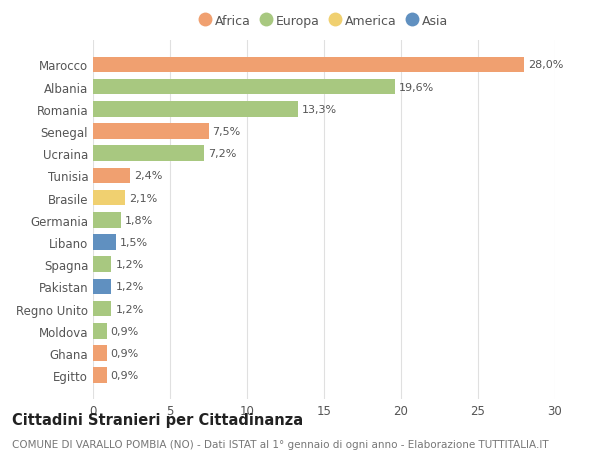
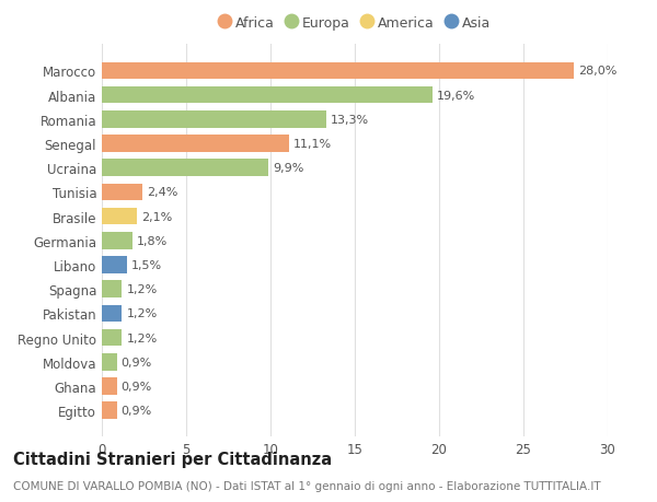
Senegal: 7,5% -> 11,1%
Ucraina: 7,2% -> 9,9%
